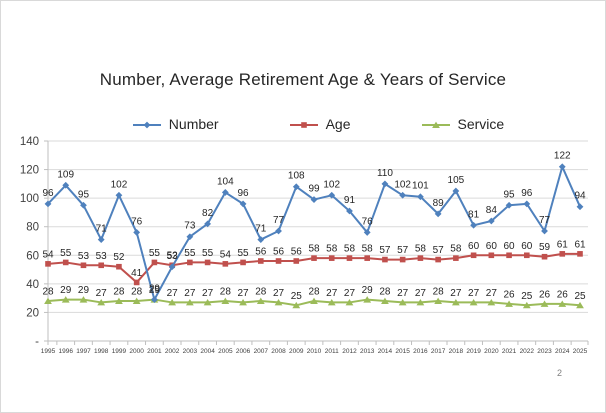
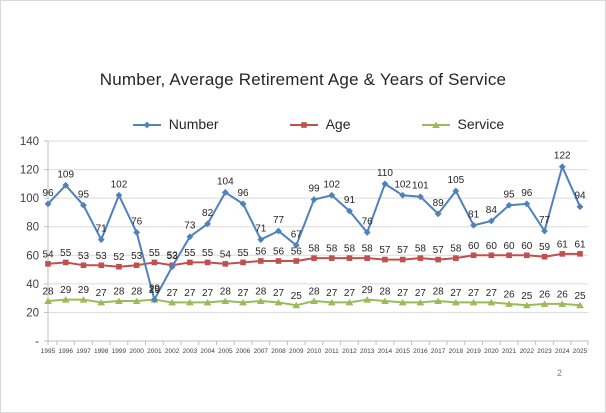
Age/2000: 41 -> 53
Number/2009: 108 -> 67
